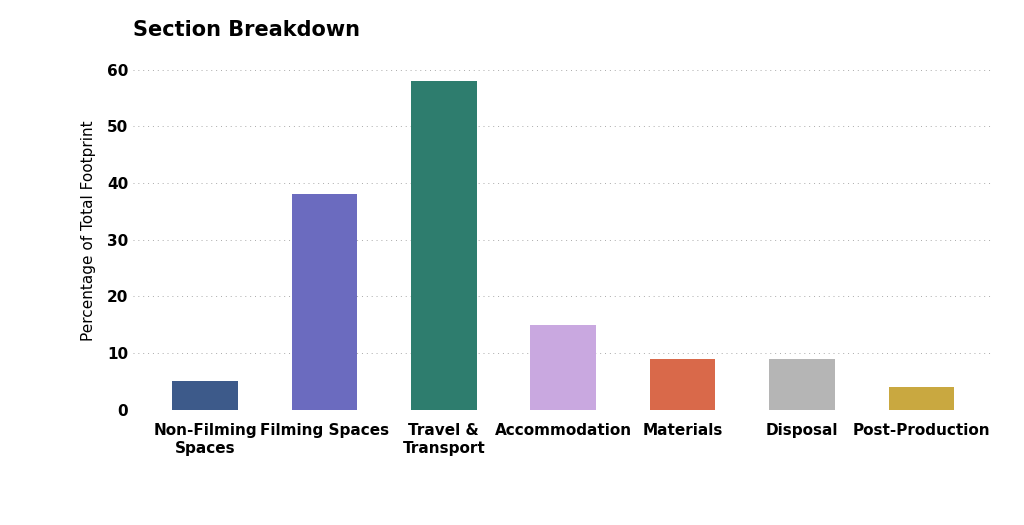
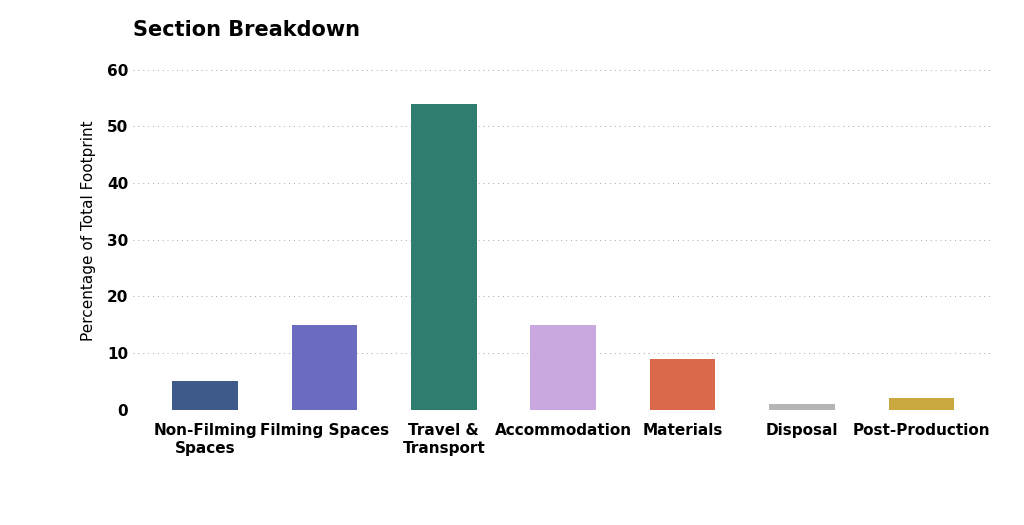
Filming Spaces: 38 -> 15
Travel & Transport: 58 -> 54
Disposal: 9 -> 1
Post-Production: 4 -> 2
